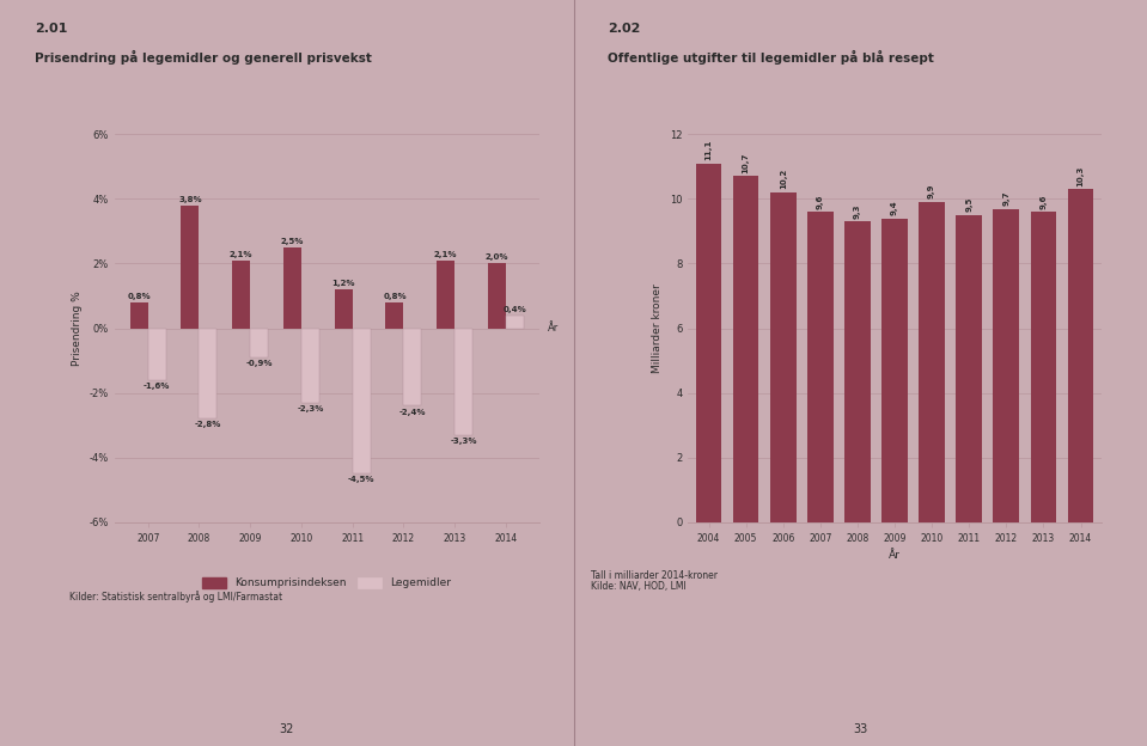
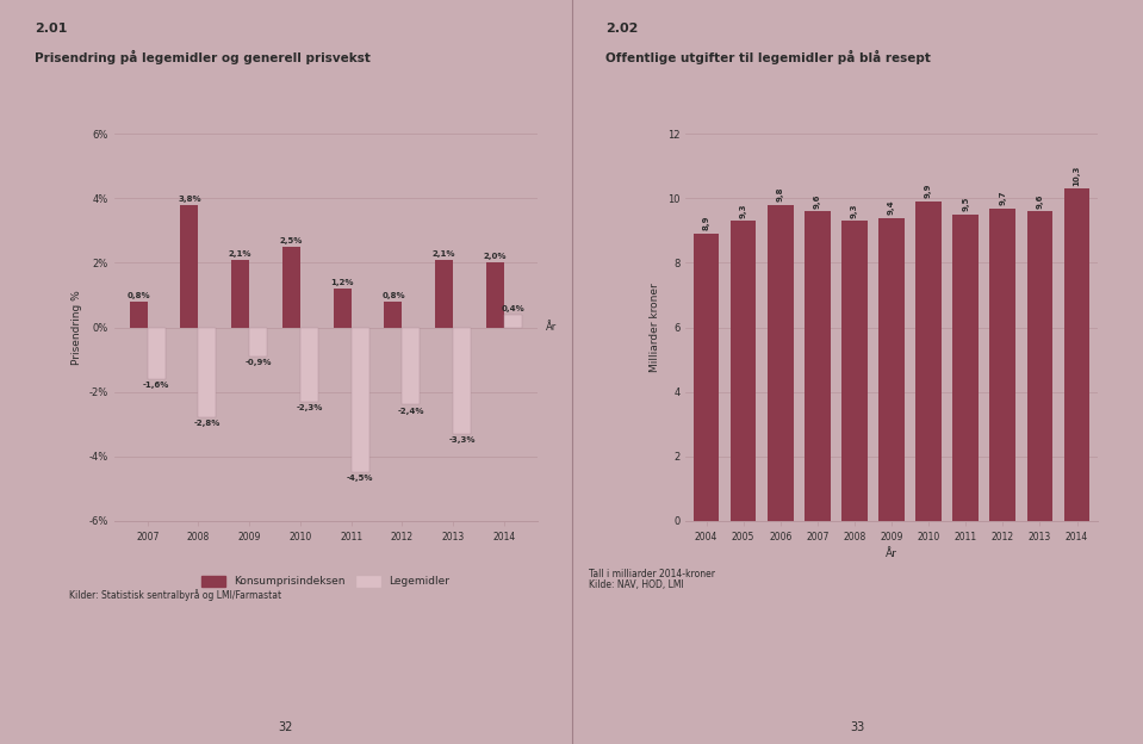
2004: 11.1 -> 8.9
2005: 10.7 -> 9.3
2006: 10.2 -> 9.8
